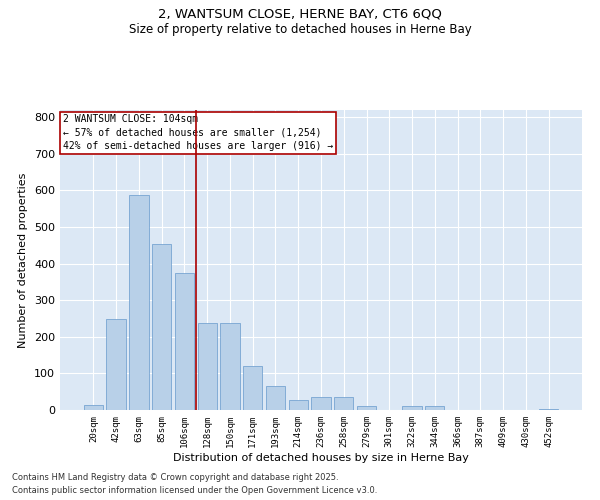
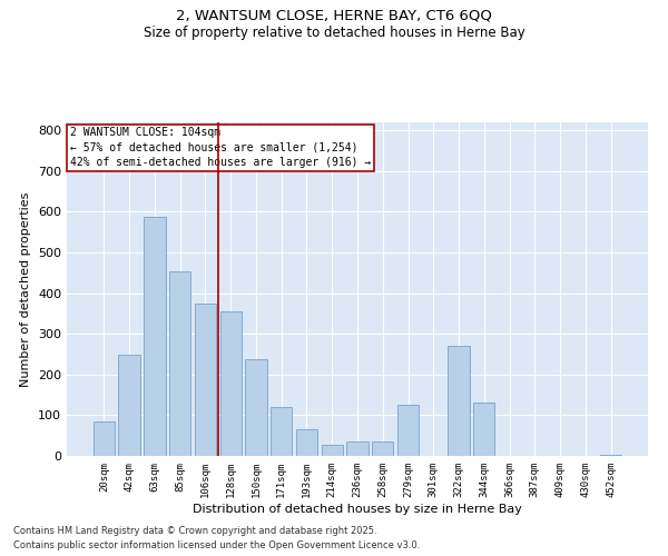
20sqm: 15 -> 85
128sqm: 238 -> 355
279sqm: 10 -> 125
322sqm: 10 -> 270
344sqm: 10 -> 130
